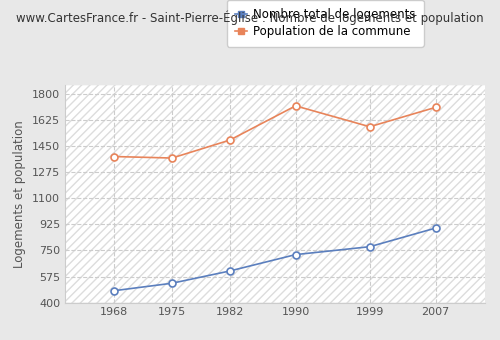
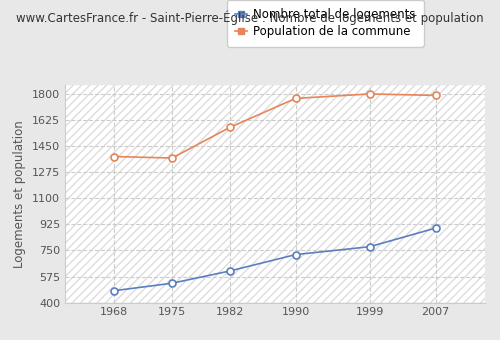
Population de la commune/1982: 1490 -> 1580
Population de la commune/1990: 1720 -> 1770
Population de la commune/1999: 1580 -> 1800
Population de la commune/2007: 1710 -> 1790
